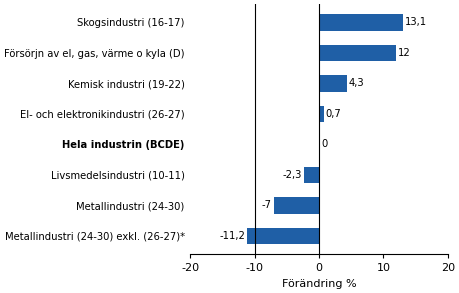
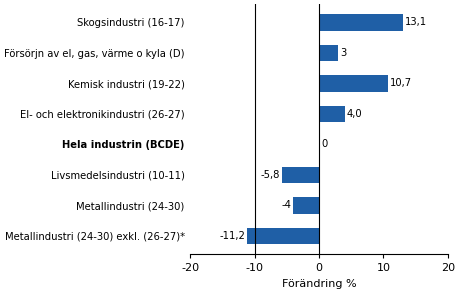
Försörjn av el, gas, värme o kyla (D): 12 -> 3
Kemisk industri (19-22): 4,3 -> 10,7
El- och elektronikindustri (26-27): 0,7 -> 4,0
Livsmedelsindustri (10-11): -2,3 -> -5,8
Metallindustri (24-30): -7 -> -4
